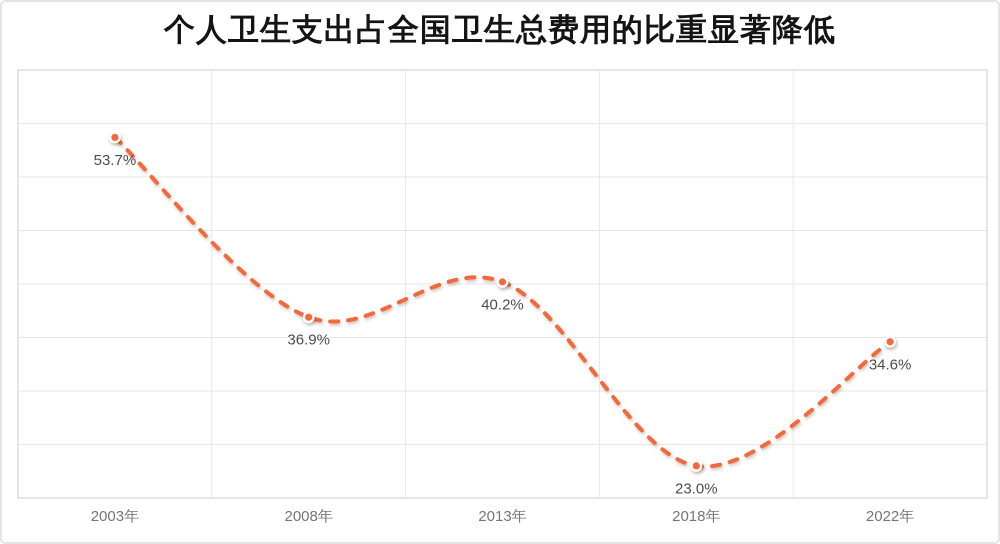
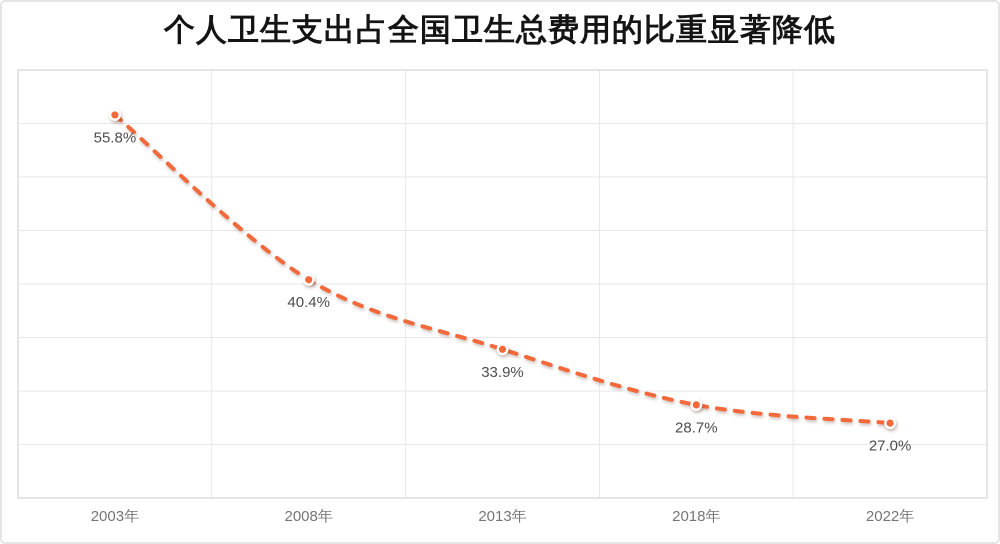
2003年: 53.7% -> 55.8%
2008年: 36.9% -> 40.4%
2013年: 40.2% -> 33.9%
2018年: 23.0% -> 28.7%
2022年: 34.6% -> 27.0%
